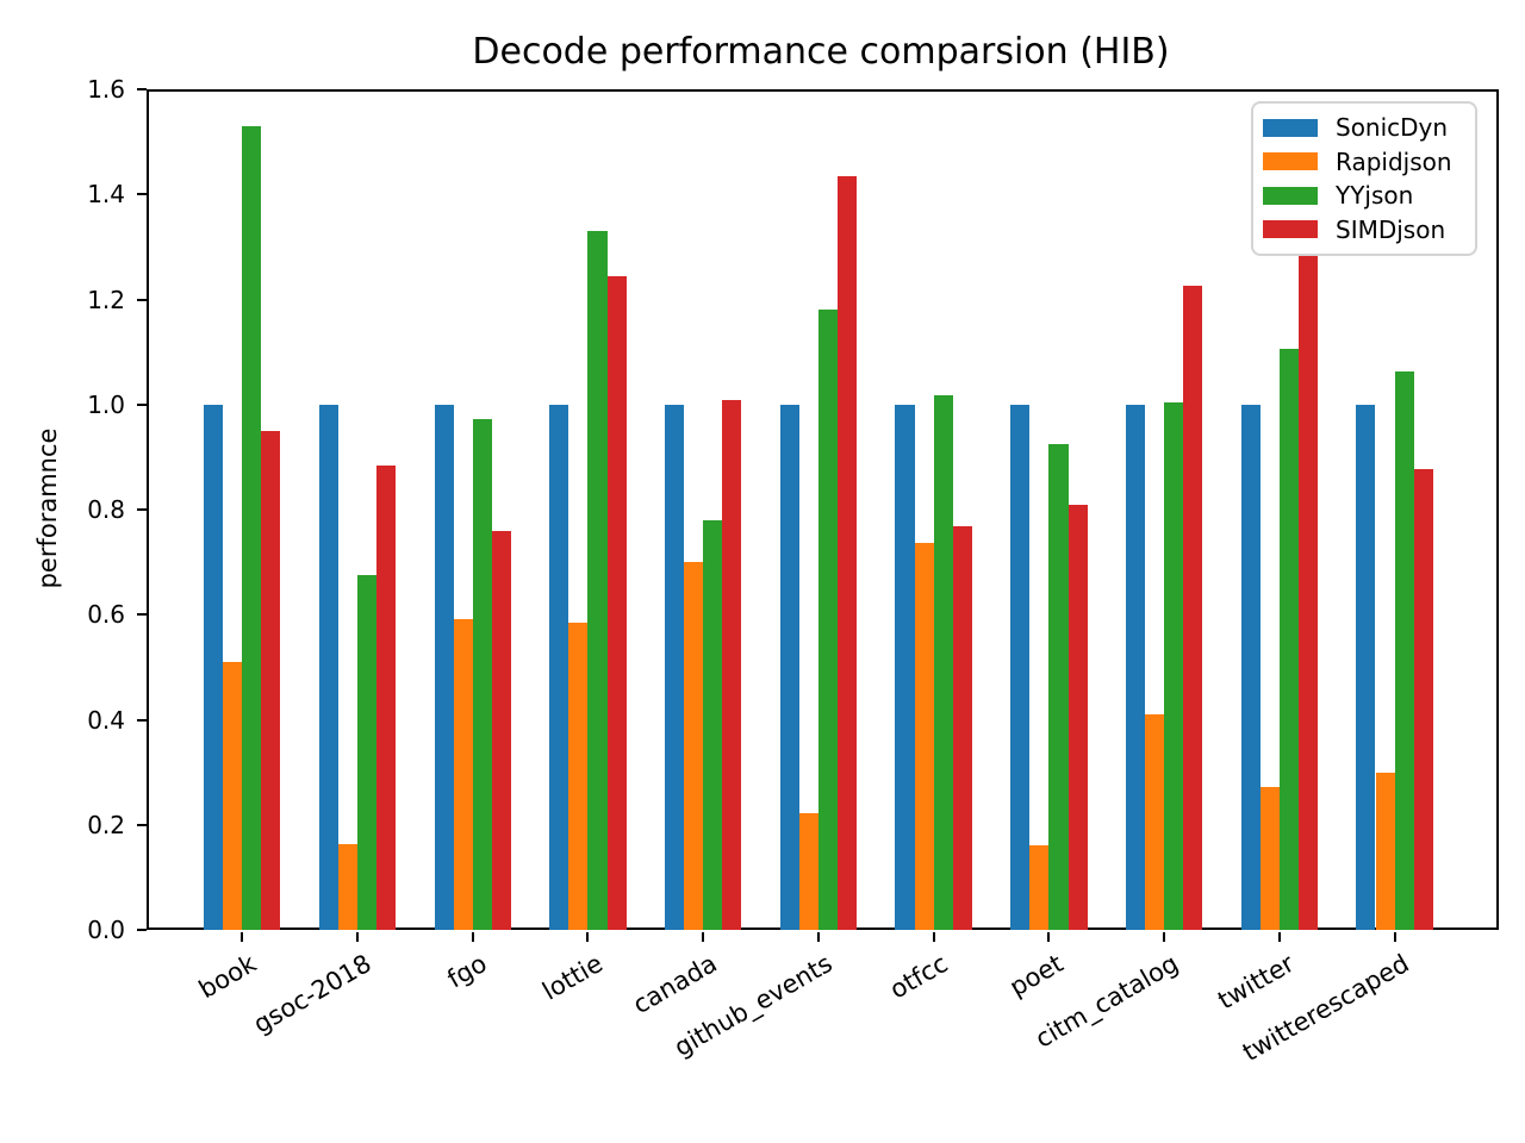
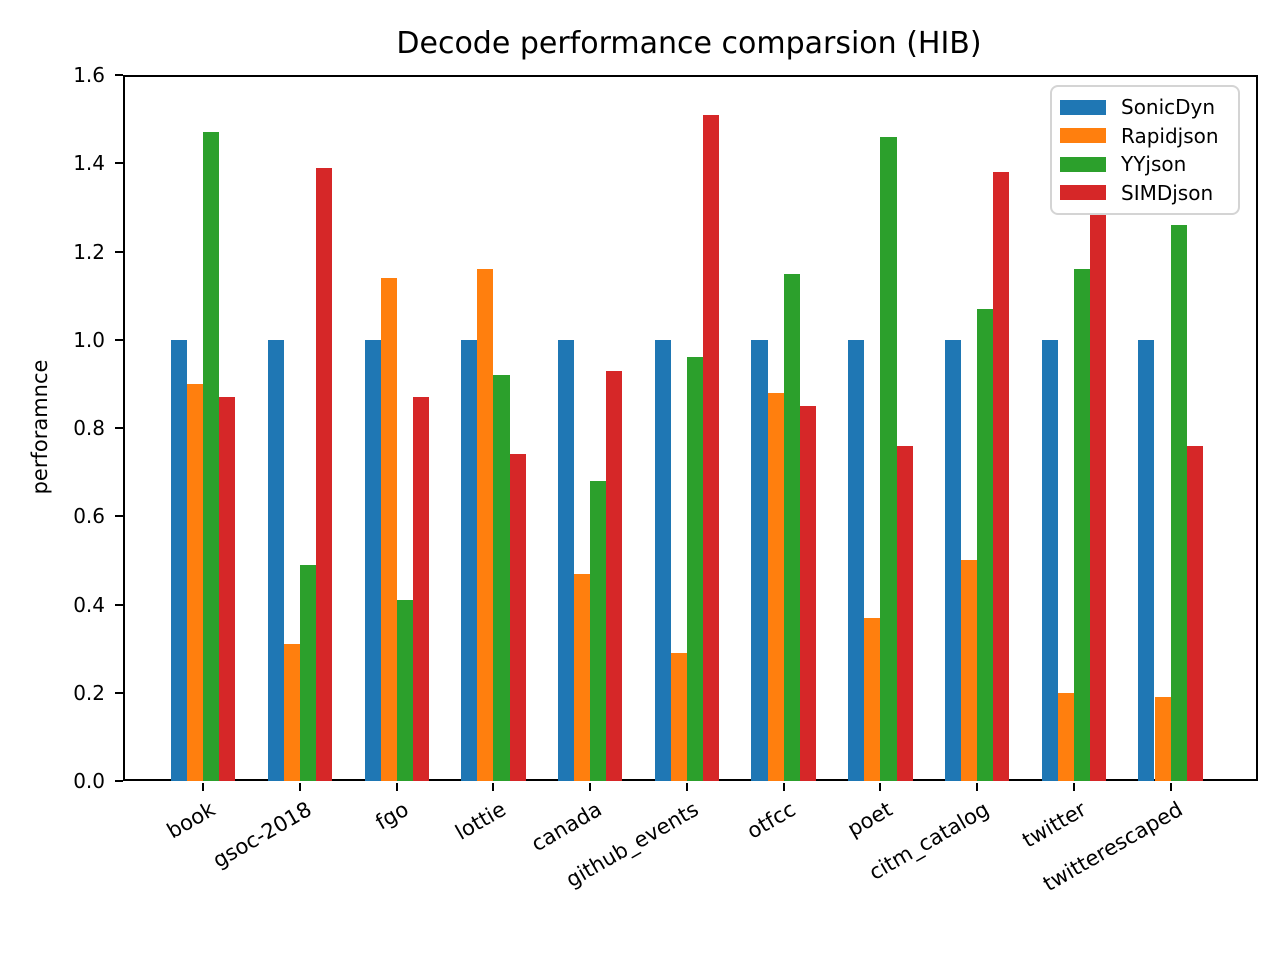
Rapidjson/book: 0.51 -> 0.90
YYjson/book: 1.53 -> 1.47
SIMDjson/book: 0.95 -> 0.87
Rapidjson/gsoc-2018: 0.16 -> 0.31
YYjson/gsoc-2018: 0.68 -> 0.49
SIMDjson/gsoc-2018: 0.88 -> 1.39
Rapidjson/fgo: 0.59 -> 1.14
YYjson/fgo: 0.97 -> 0.41
SIMDjson/fgo: 0.76 -> 0.87
Rapidjson/lottie: 0.58 -> 1.16
YYjson/lottie: 1.33 -> 0.92
SIMDjson/lottie: 1.24 -> 0.74
Rapidjson/canada: 0.70 -> 0.47
YYjson/canada: 0.78 -> 0.68
SIMDjson/canada: 1.01 -> 0.93
Rapidjson/github_events: 0.22 -> 0.29
YYjson/github_events: 1.18 -> 0.96
SIMDjson/github_events: 1.44 -> 1.51
Rapidjson/otfcc: 0.74 -> 0.88
YYjson/otfcc: 1.02 -> 1.15
SIMDjson/otfcc: 0.77 -> 0.85
Rapidjson/poet: 0.16 -> 0.37
YYjson/poet: 0.92 -> 1.46
SIMDjson/poet: 0.81 -> 0.76
Rapidjson/citm_catalog: 0.41 -> 0.50
YYjson/citm_catalog: 1.00 -> 1.07
SIMDjson/citm_catalog: 1.23 -> 1.38
Rapidjson/twitter: 0.27 -> 0.20
YYjson/twitter: 1.10 -> 1.16
SIMDjson/twitter: 1.29 -> 1.40
Rapidjson/twitterescaped: 0.30 -> 0.19
YYjson/twitterescaped: 1.06 -> 1.26
SIMDjson/twitterescaped: 0.88 -> 0.76
